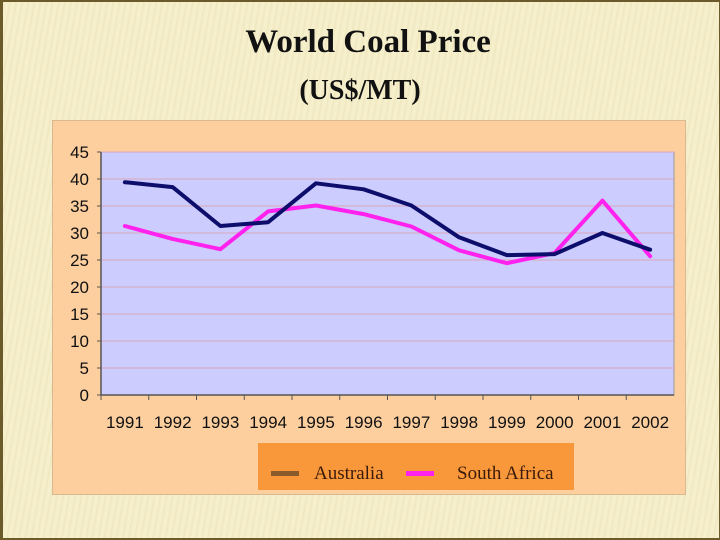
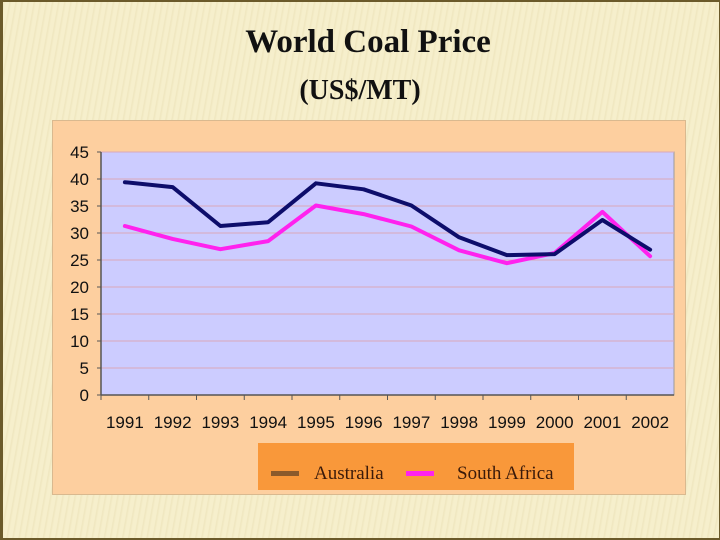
South Africa/1994: 34 -> 28
Australia/2001: 30 -> 32
South Africa/2001: 36 -> 34
